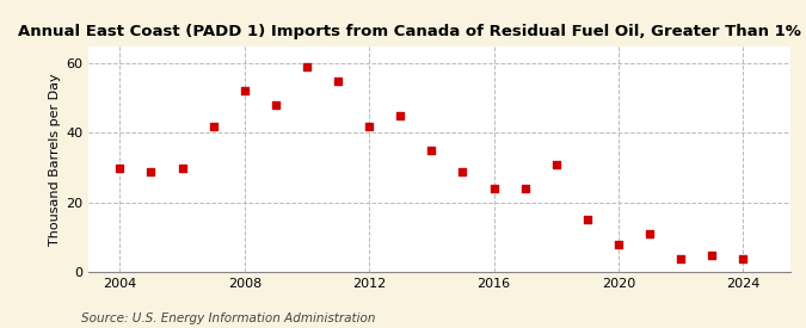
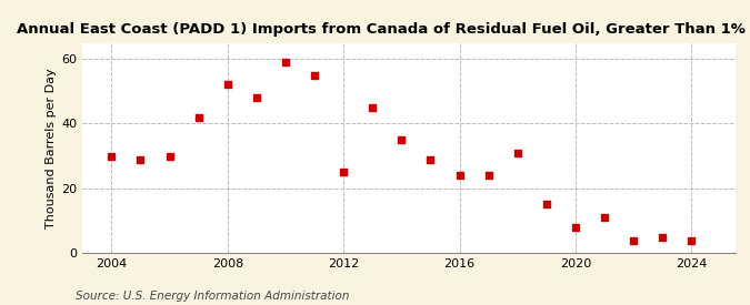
2012: 42 -> 25
